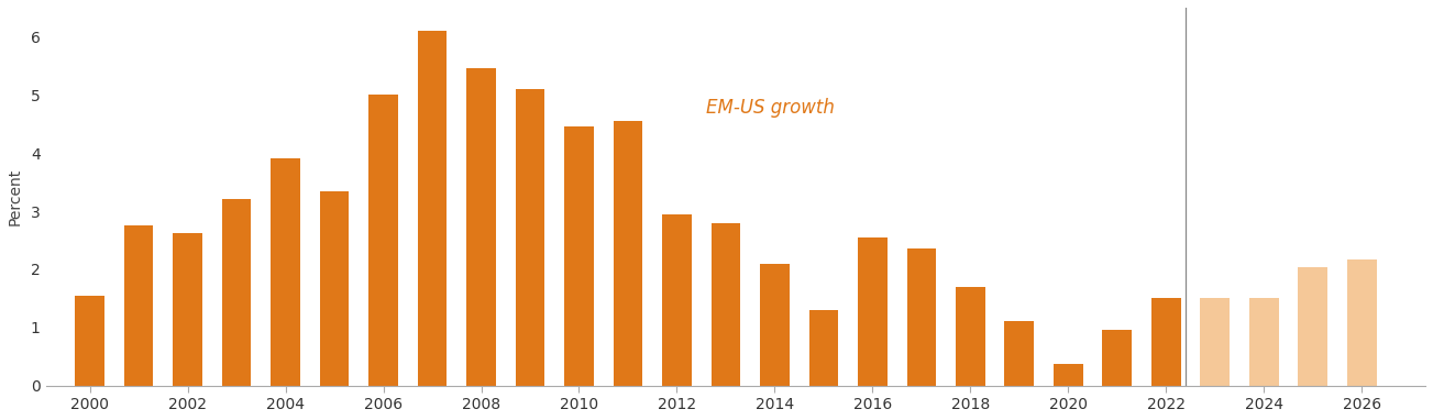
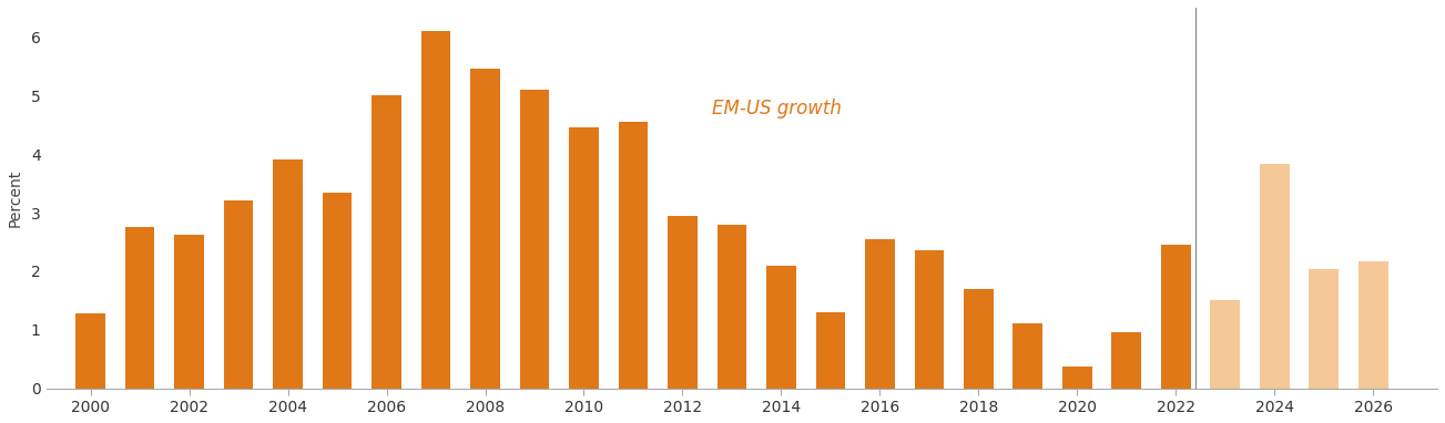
2000: 1.55 -> 1.28
2022: 1.50 -> 2.46
2024: 1.50 -> 3.84
